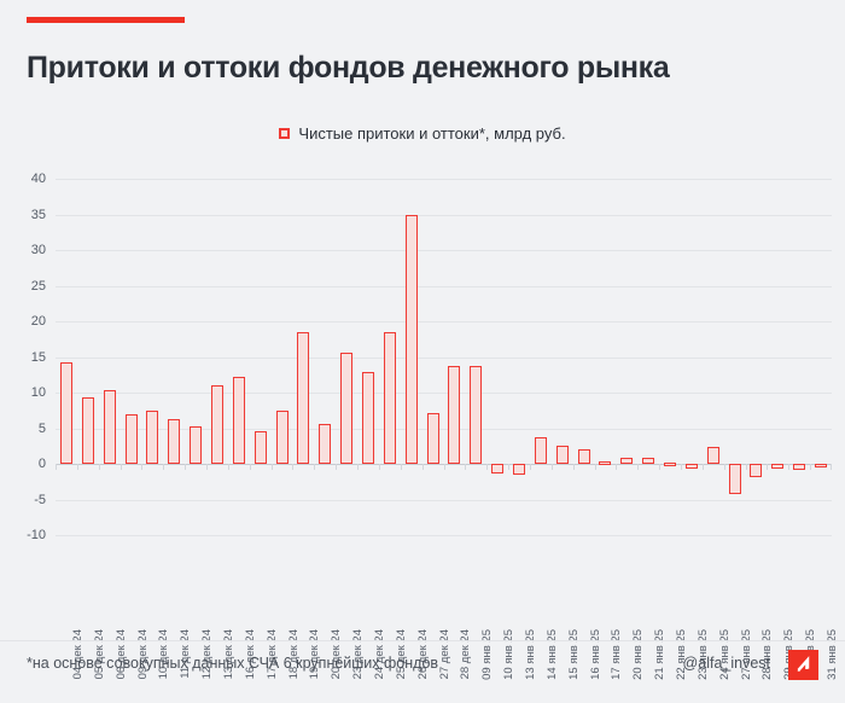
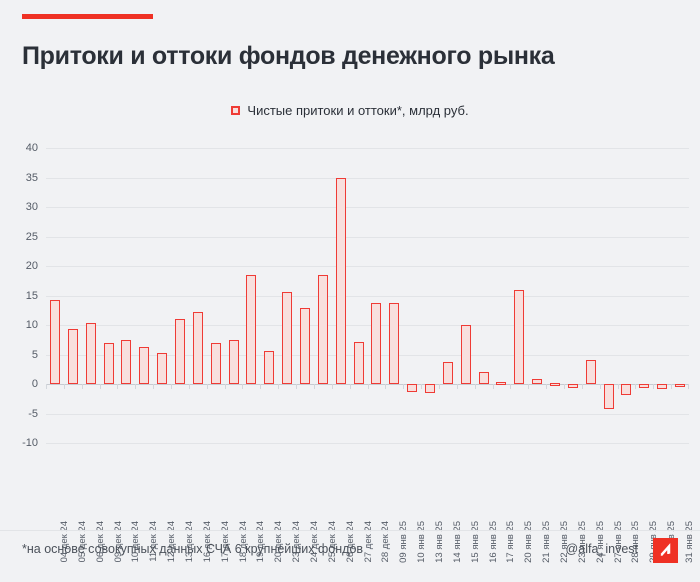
17 дек 24: 5 -> 7
15 янв 25: 2 -> 10
20 янв 25: 1 -> 16
24 янв 25: 2 -> 4
